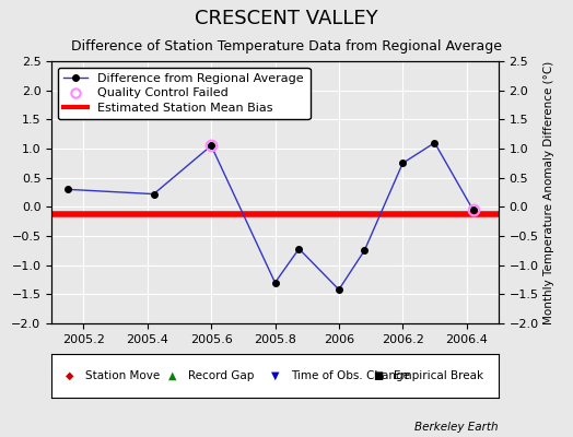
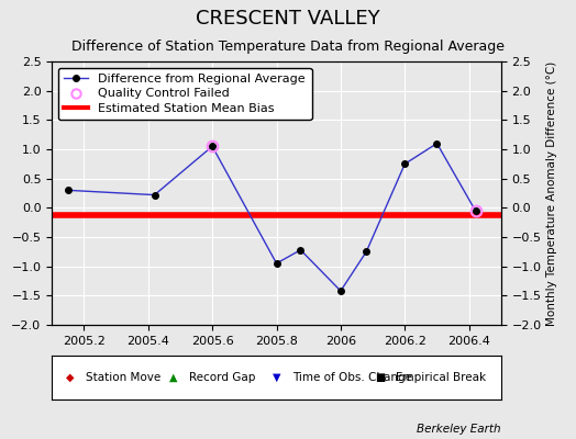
2005.8: -1.30 -> -0.95
